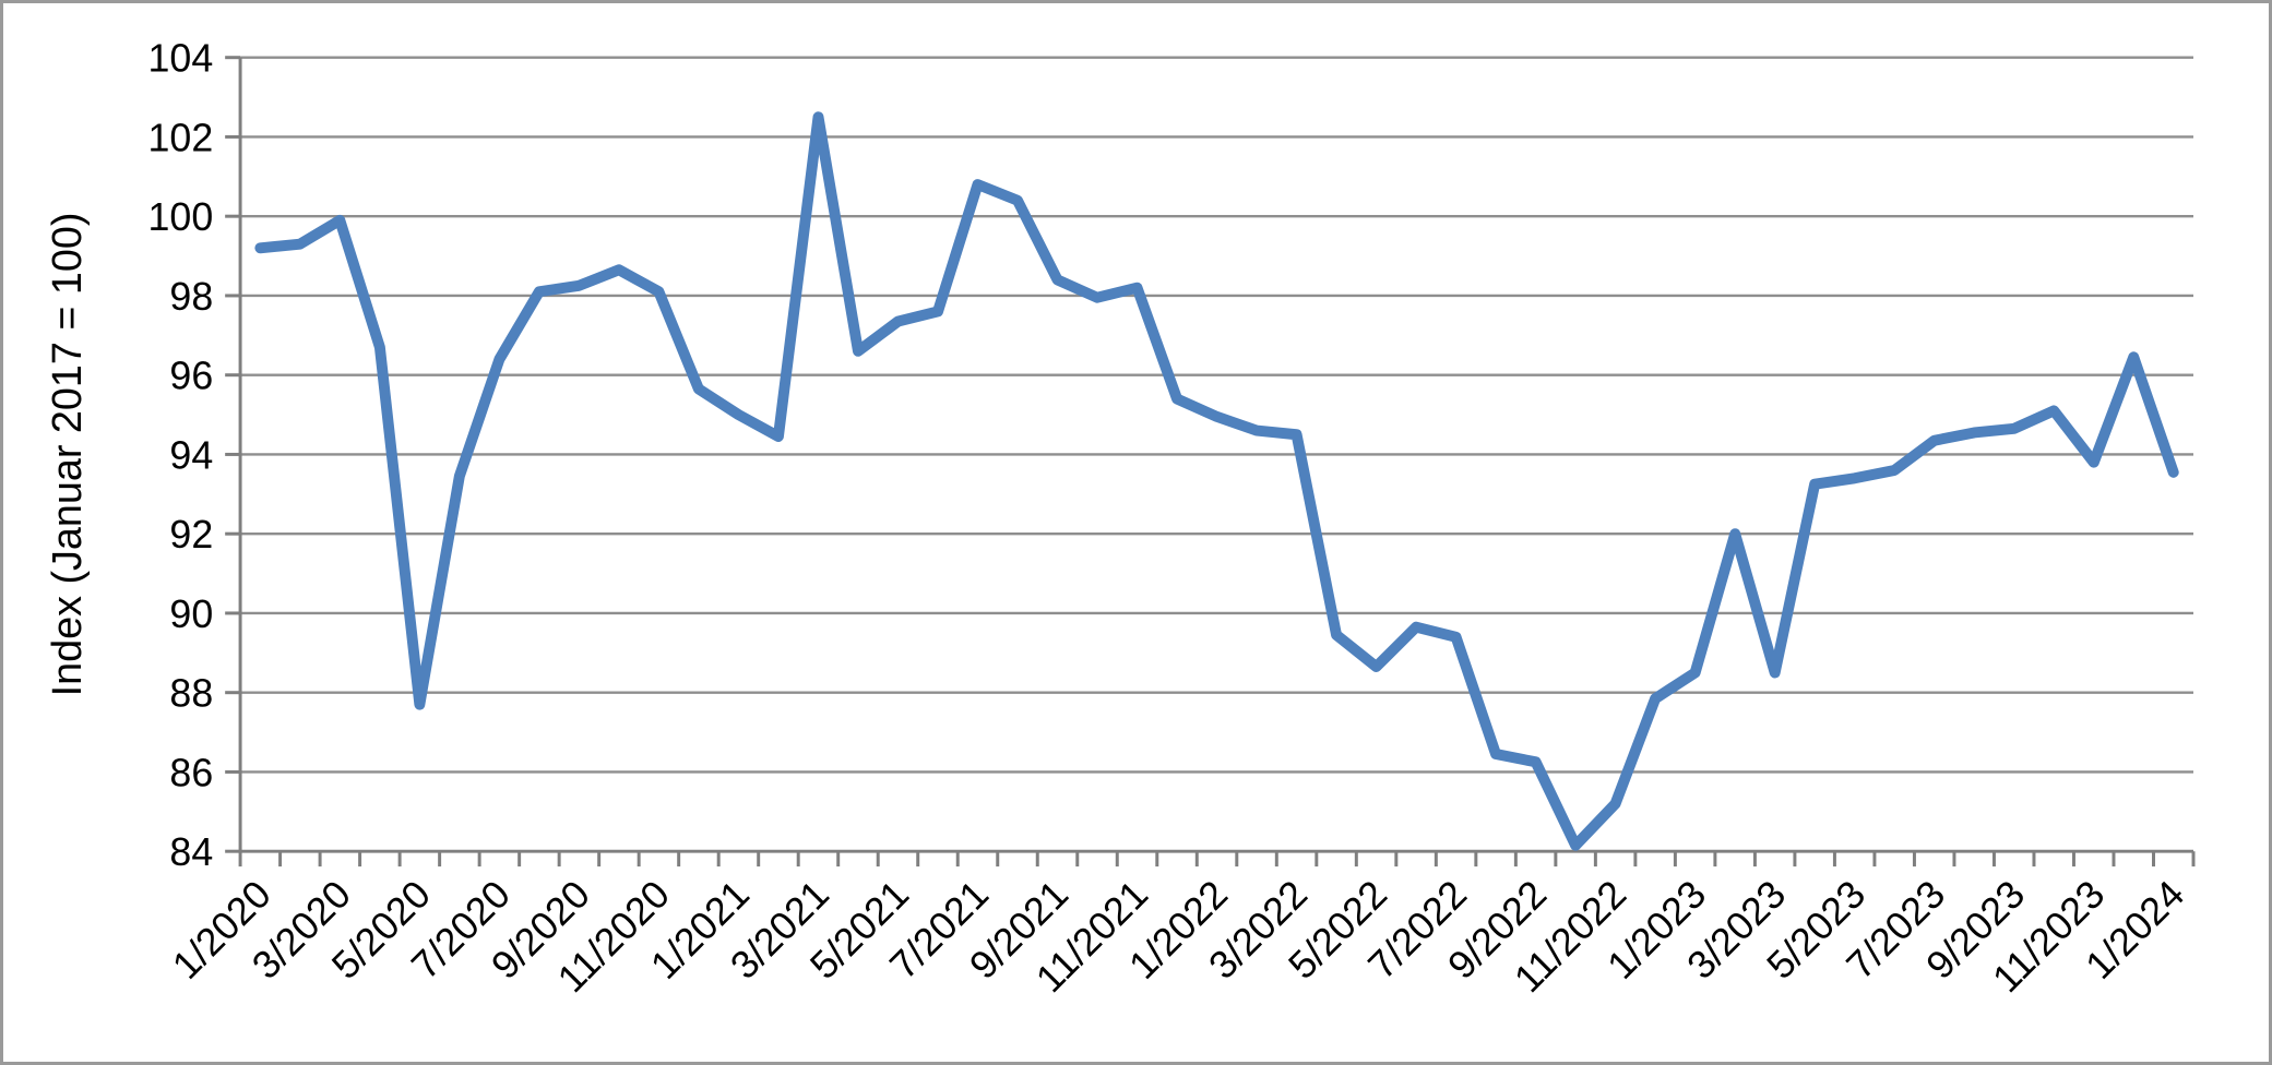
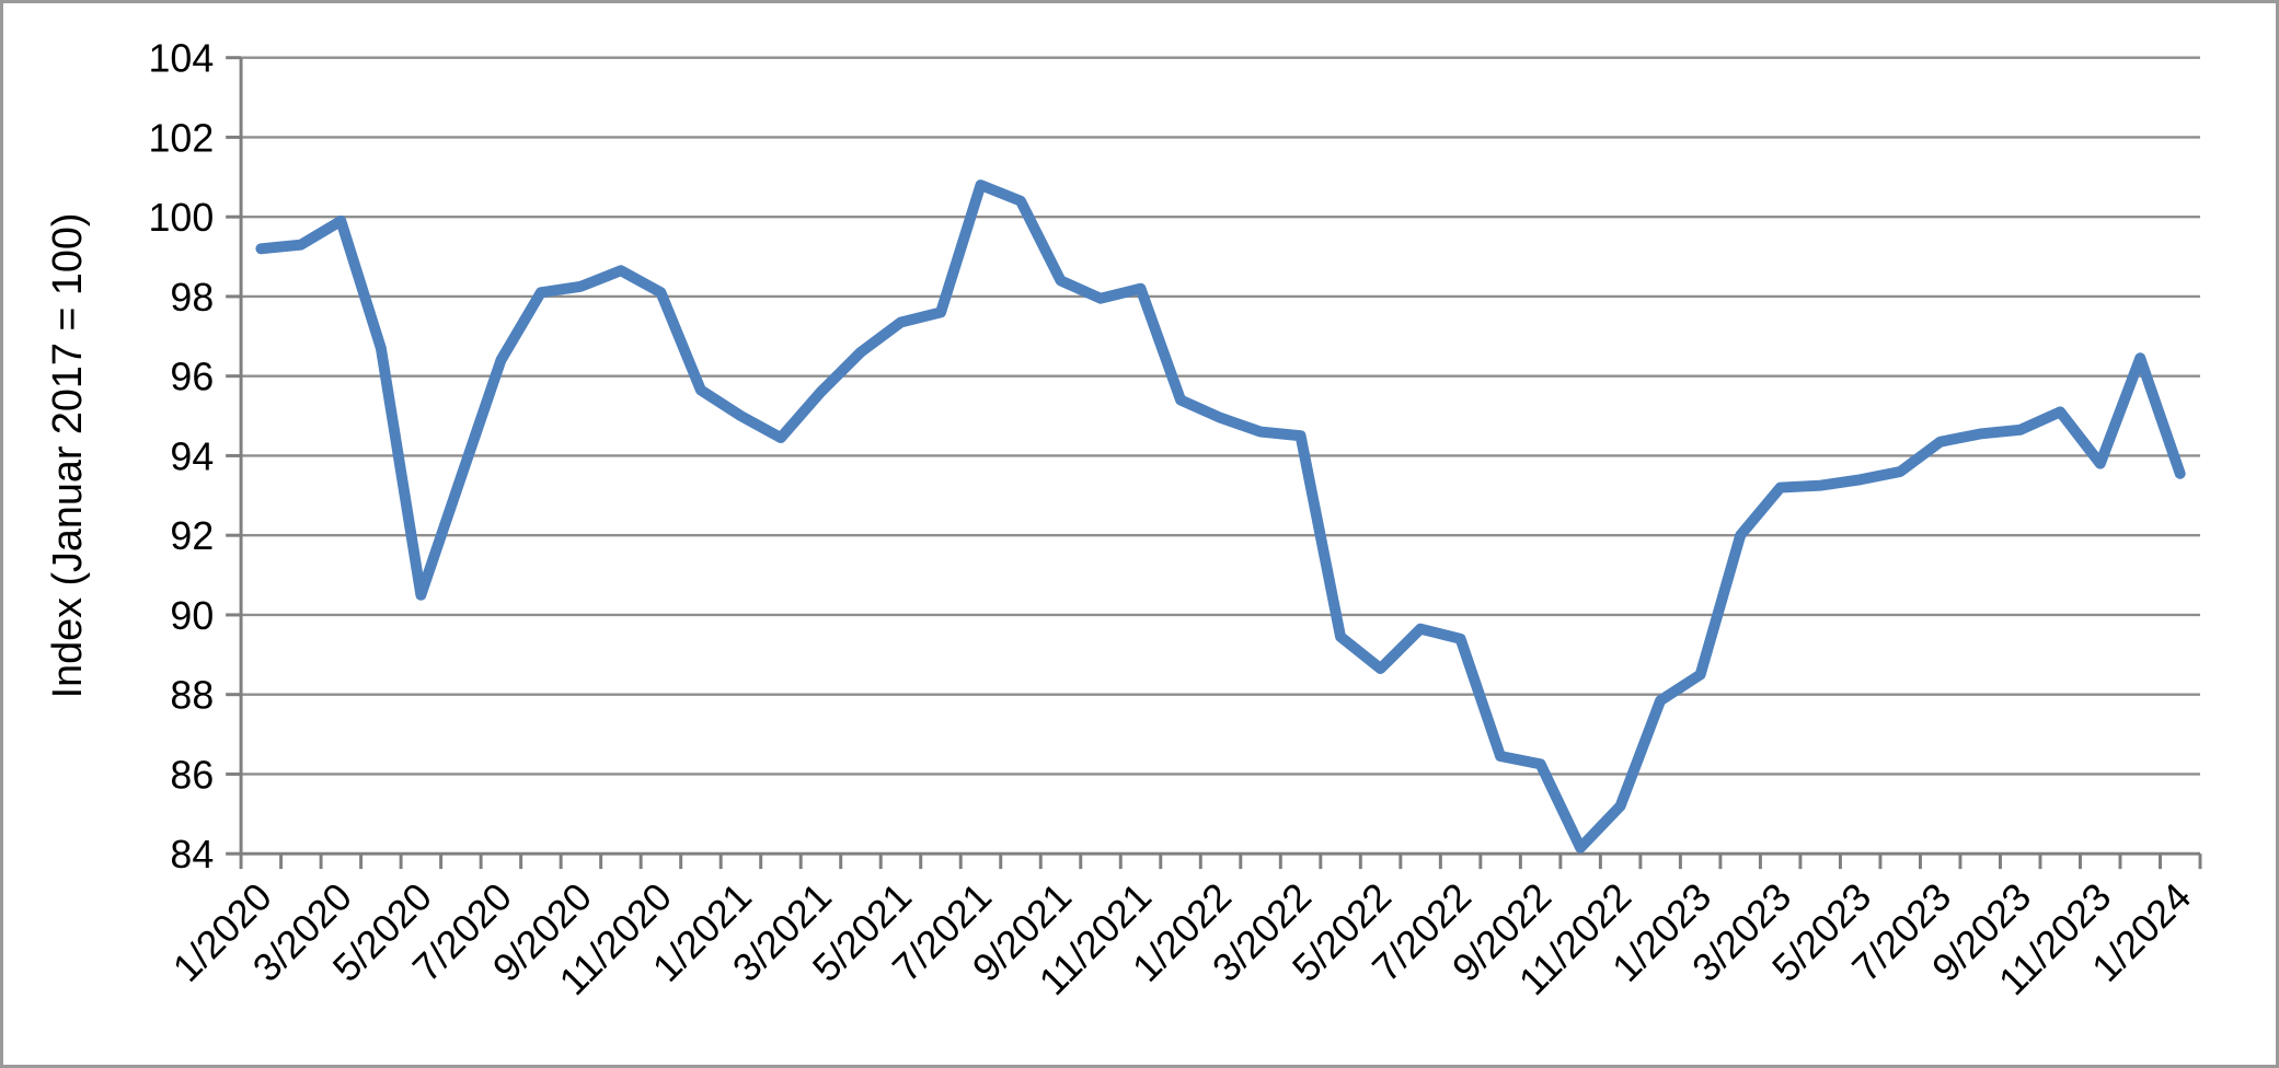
5/2020: 87.7 -> 90.5
3/2021: 102.5 -> 95.6
3/2023: 88.5 -> 93.2
